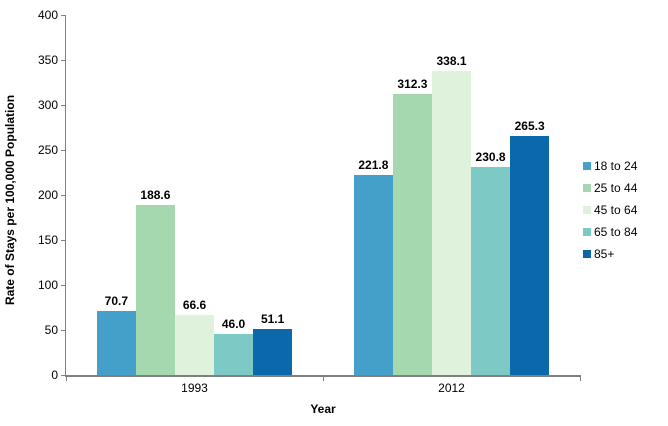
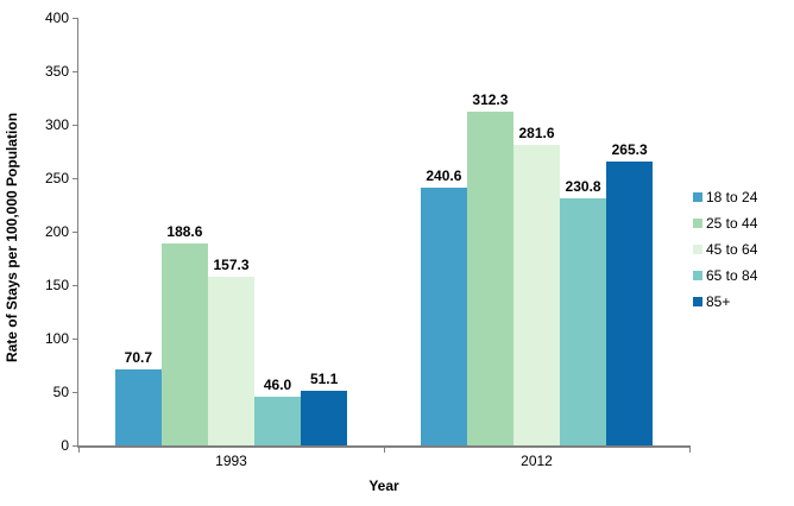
45 to 64/1993: 66.6 -> 157.3
18 to 24/2012: 221.8 -> 240.6
45 to 64/2012: 338.1 -> 281.6
